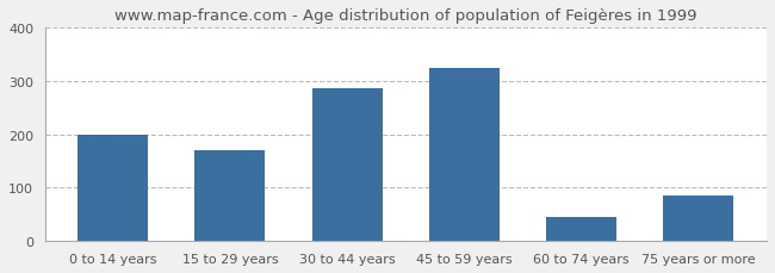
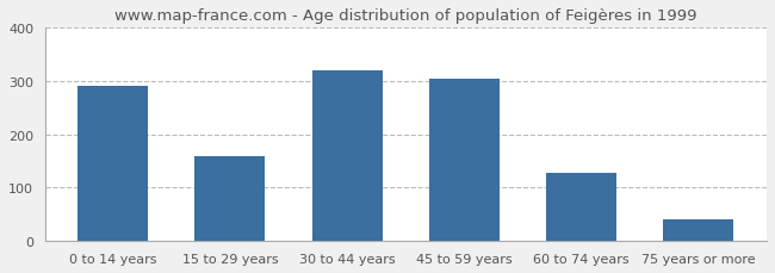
0 to 14 years: 200 -> 290
15 to 29 years: 170 -> 158
30 to 44 years: 285 -> 320
45 to 59 years: 325 -> 303
60 to 74 years: 45 -> 128
75 years or more: 85 -> 40
